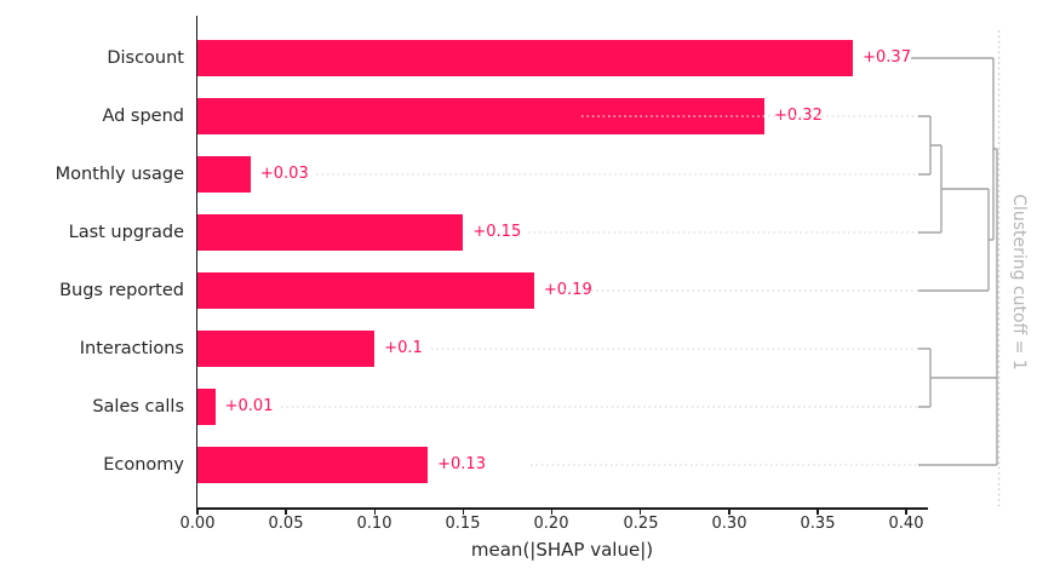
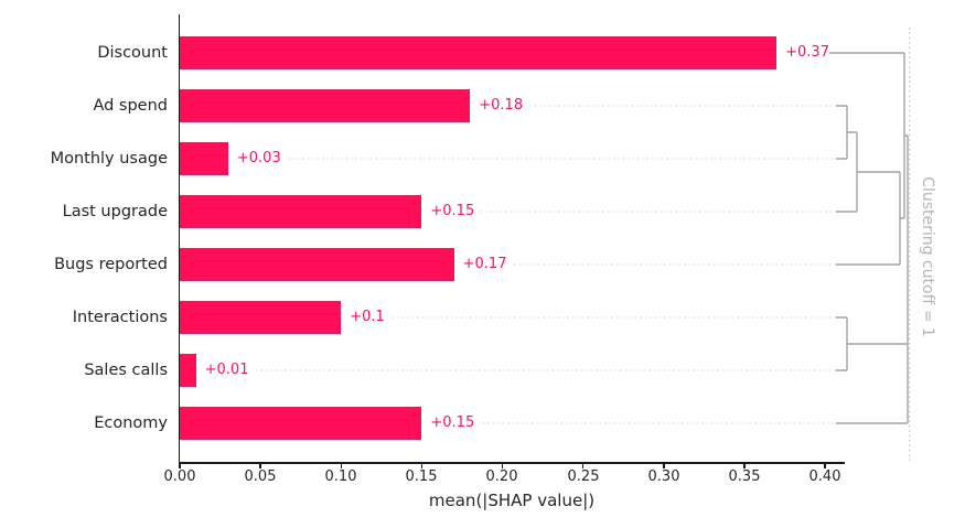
Ad spend: +0.32 -> +0.18
Bugs reported: +0.19 -> +0.17
Economy: +0.13 -> +0.15
